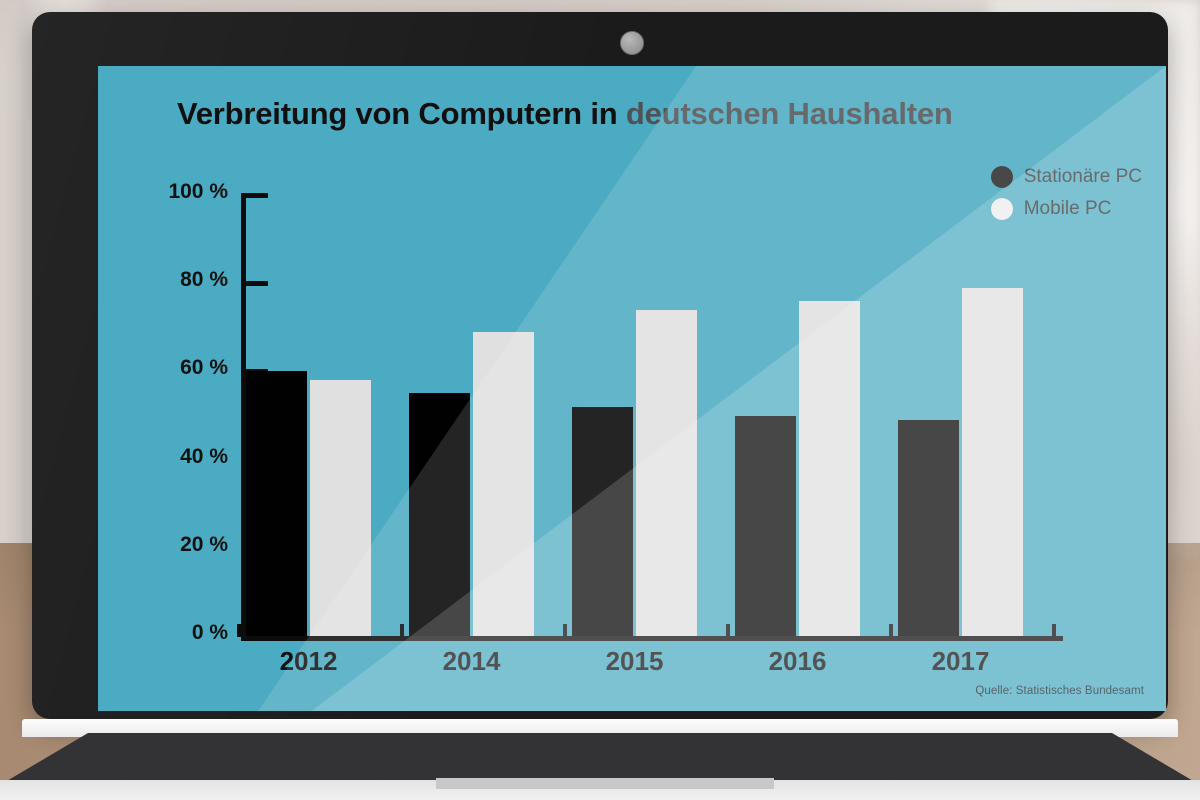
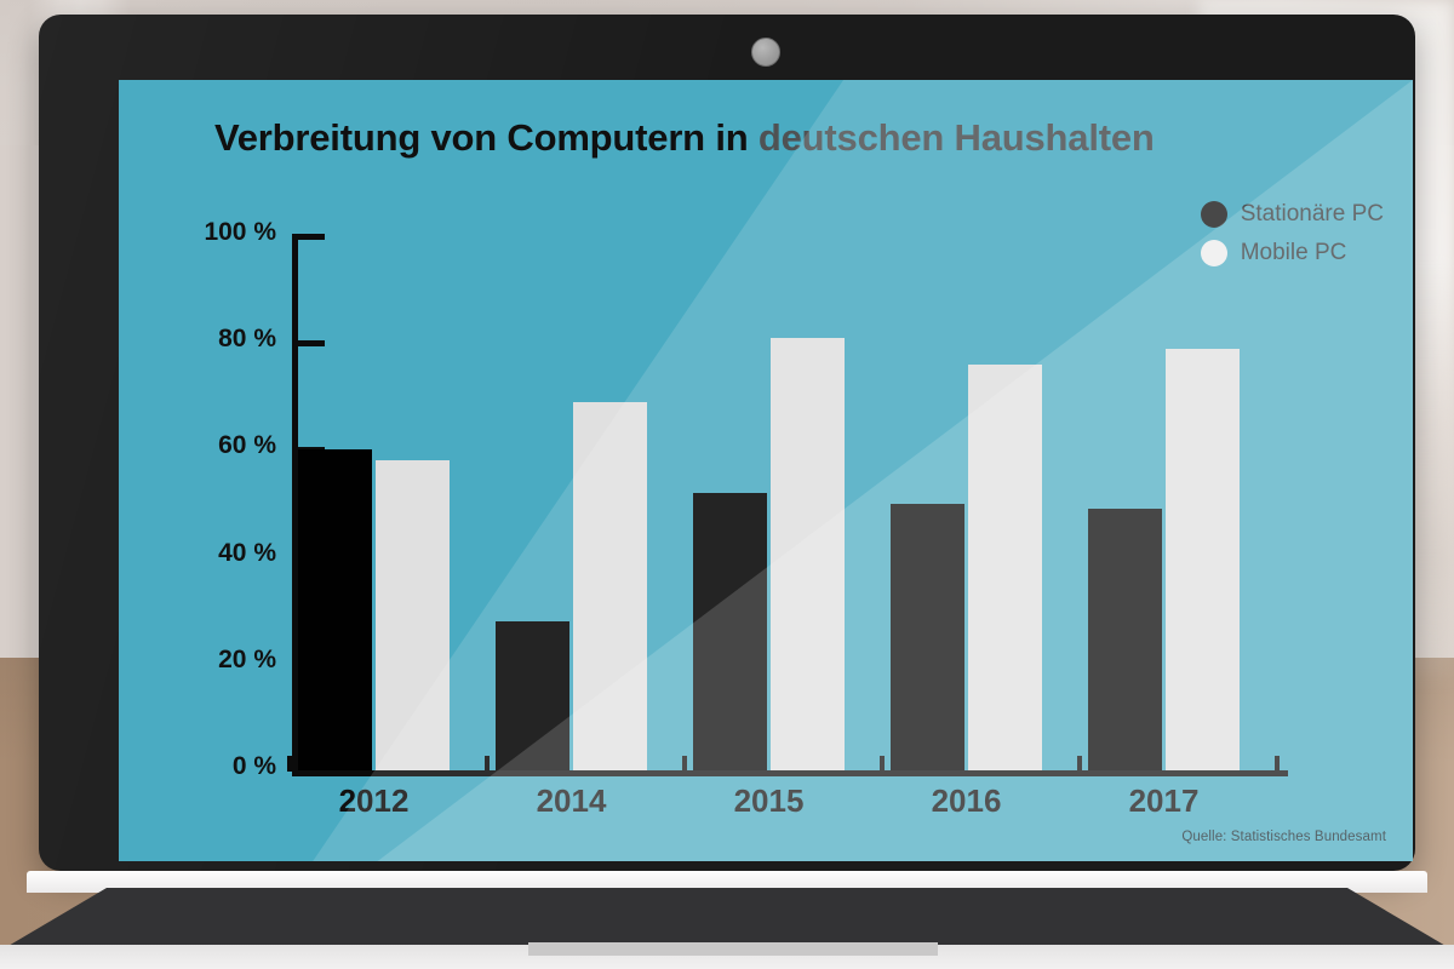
Stationäre PC/2014: 55% -> 28%
Mobile PC/2015: 74% -> 81%
